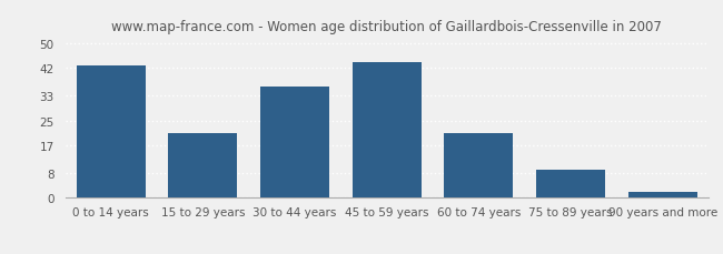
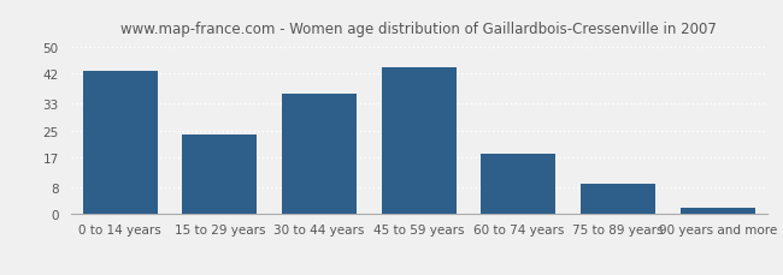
15 to 29 years: 21 -> 24
60 to 74 years: 21 -> 18
